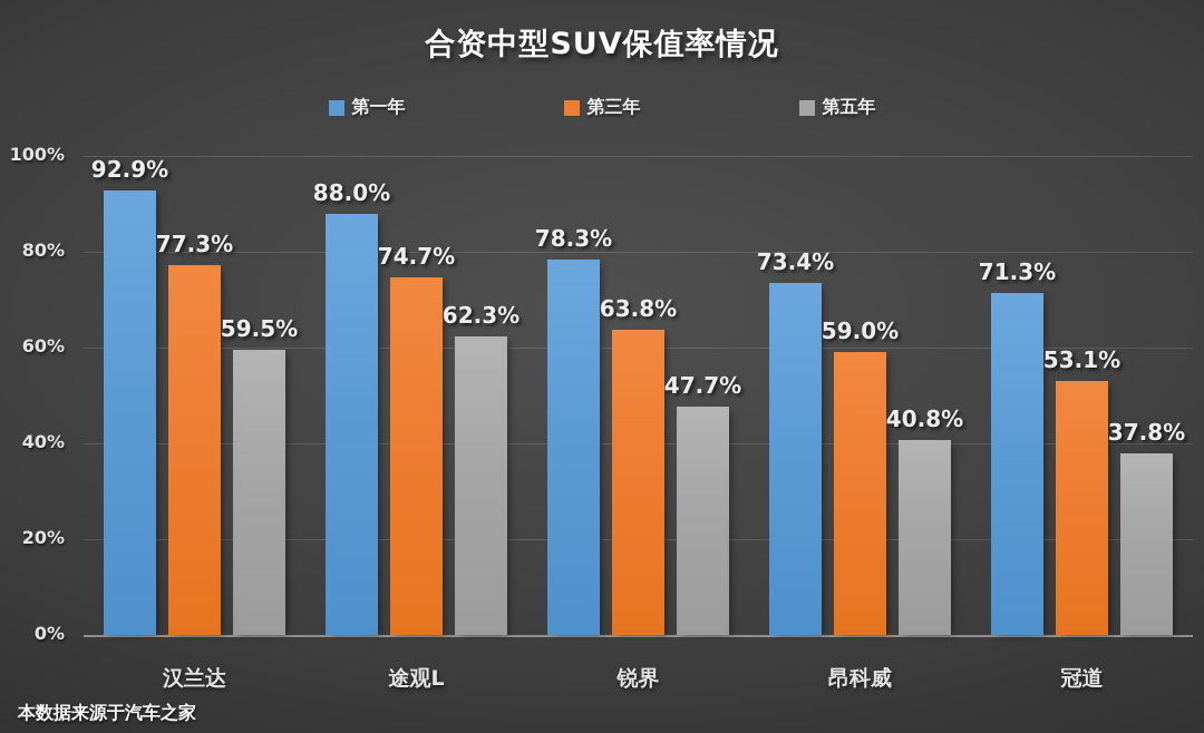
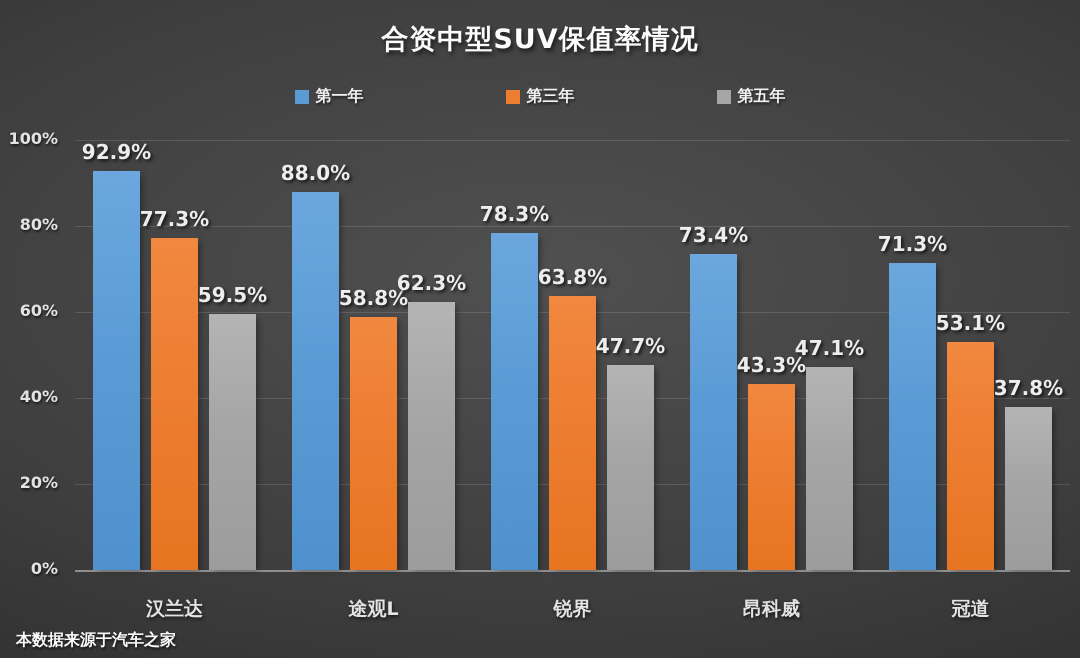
第三年/途观L: 74.7% -> 58.8%
第三年/昂科威: 59.0% -> 43.3%
第五年/昂科威: 40.8% -> 47.1%
